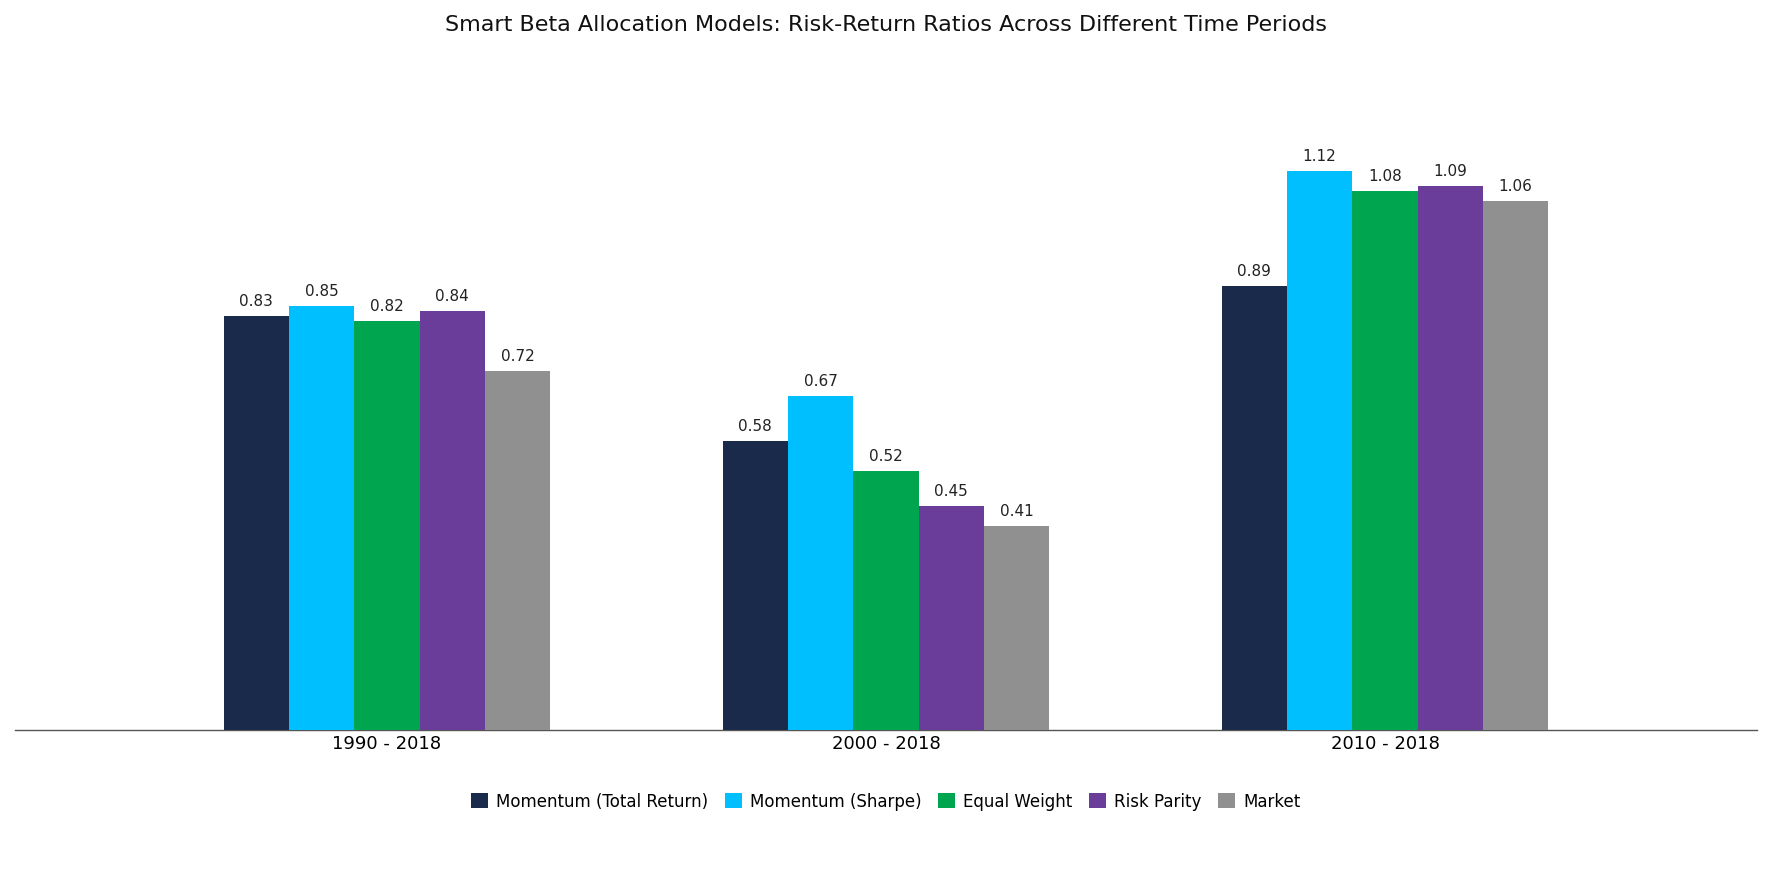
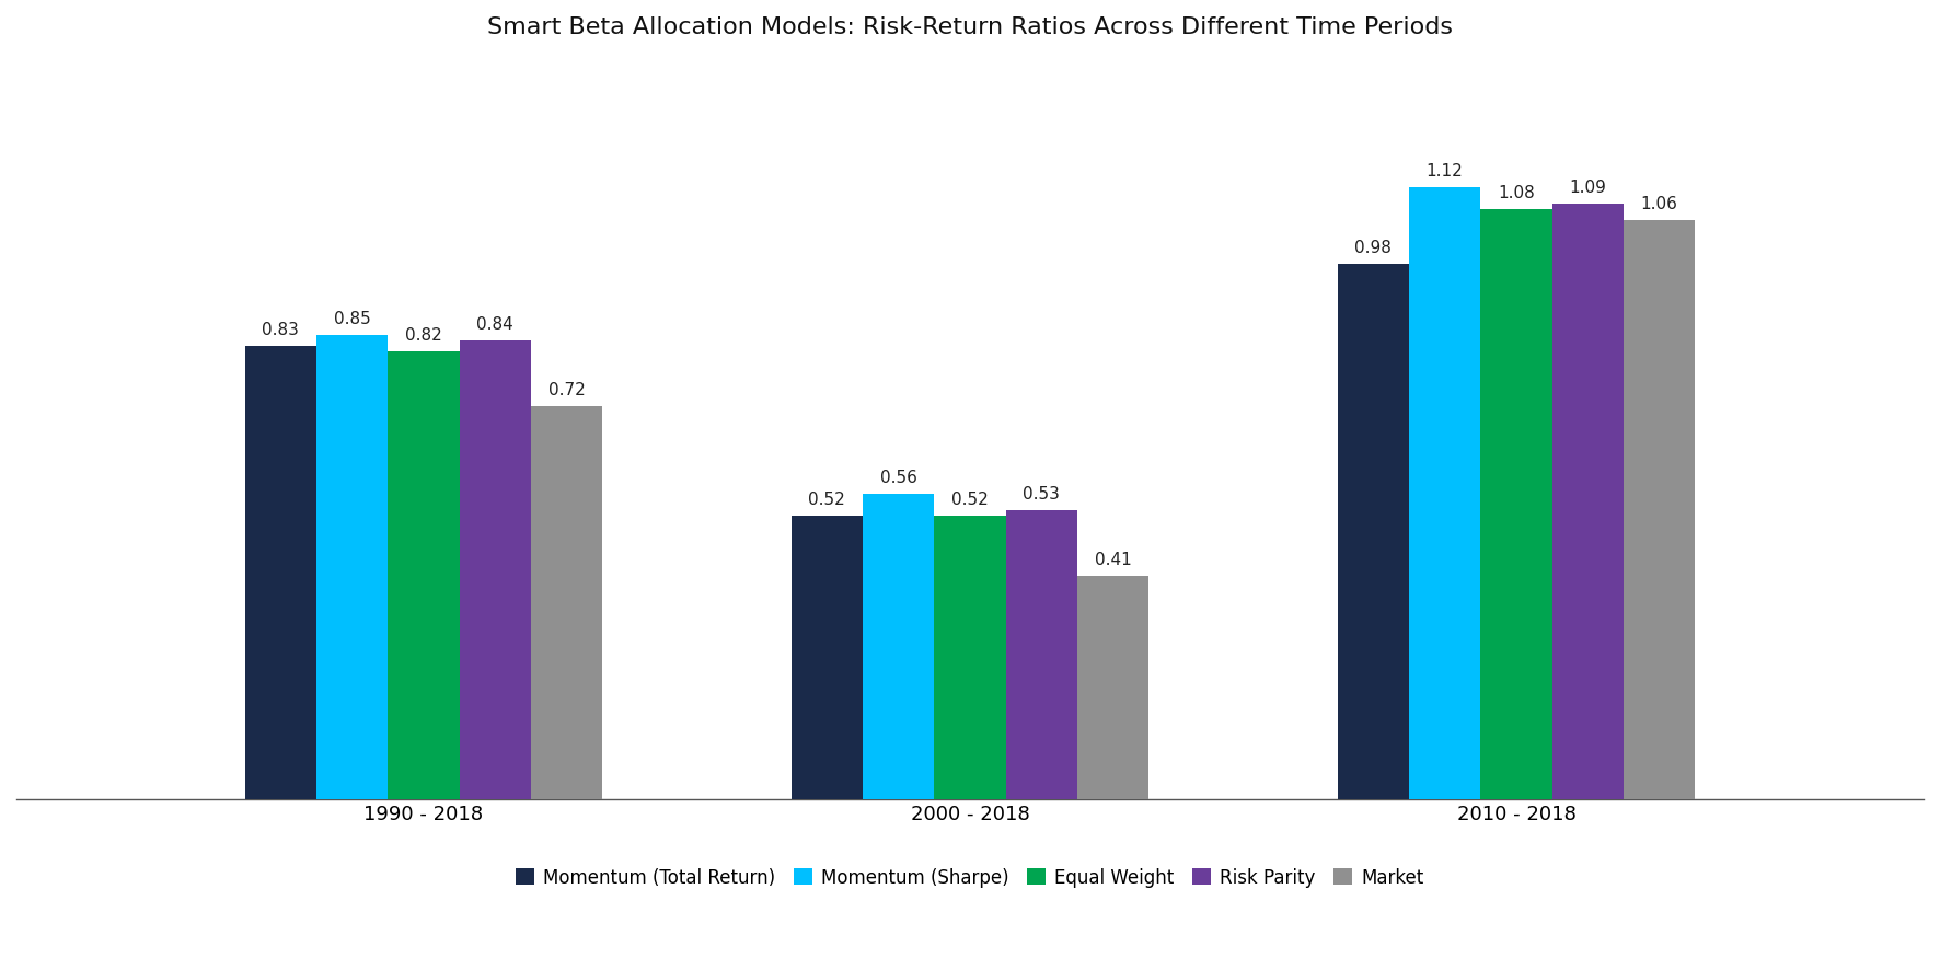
Momentum (Total Return)/2000 - 2018: 0.58 -> 0.52
Momentum (Sharpe)/2000 - 2018: 0.67 -> 0.56
Risk Parity/2000 - 2018: 0.45 -> 0.53
Momentum (Total Return)/2010 - 2018: 0.89 -> 0.98
